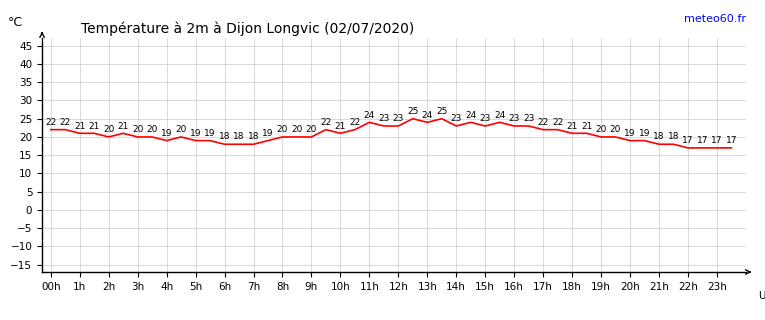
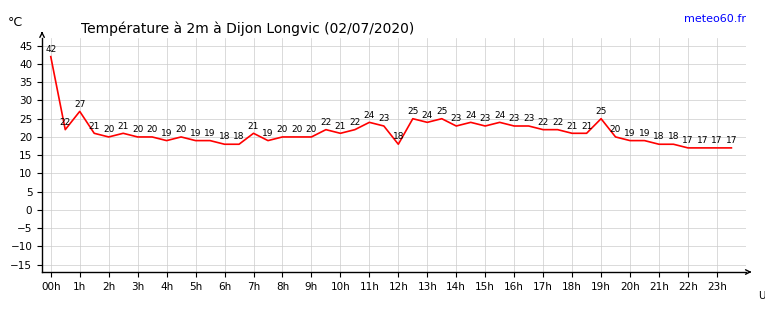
00h: 22 -> 42
1h: 21 -> 27
7h: 18 -> 21
12h: 23 -> 18
19h: 20 -> 25
